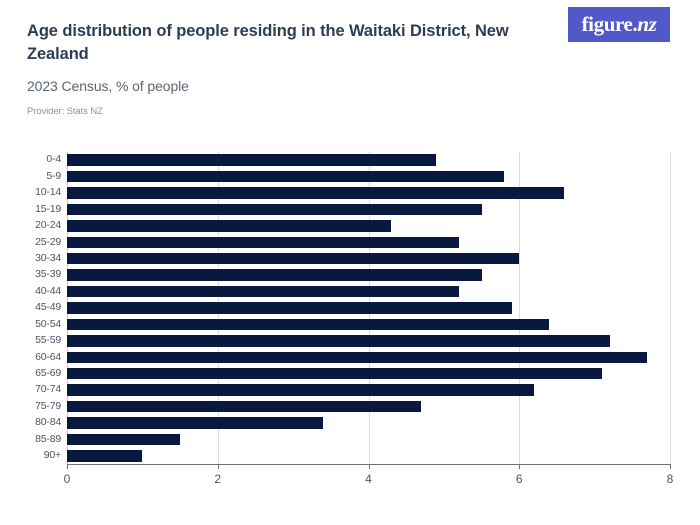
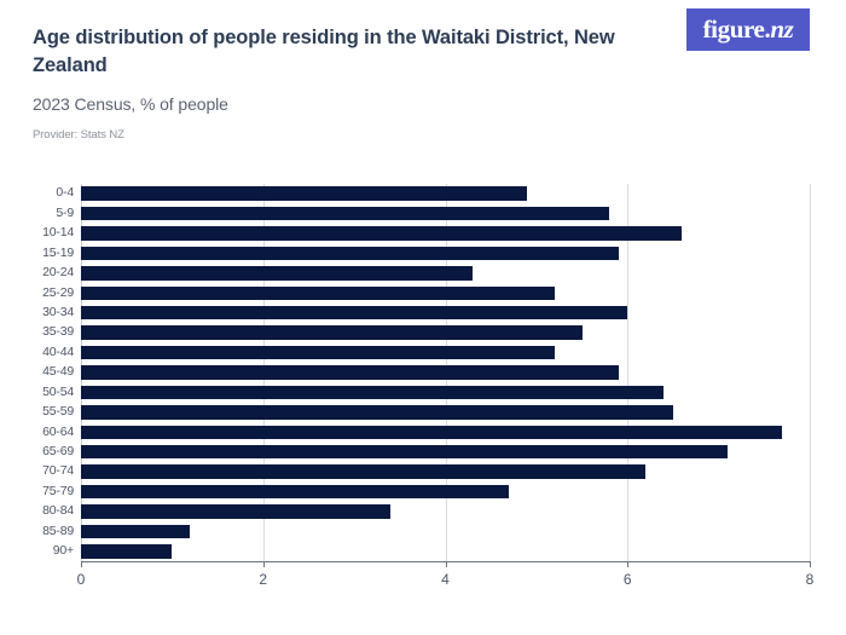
15-19: 5.5 -> 5.9
55-59: 7.2 -> 6.5
85-89: 1.5 -> 1.2
